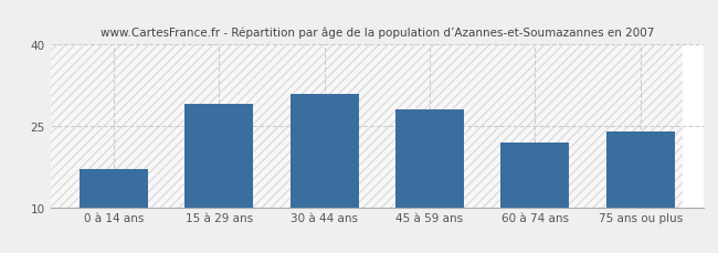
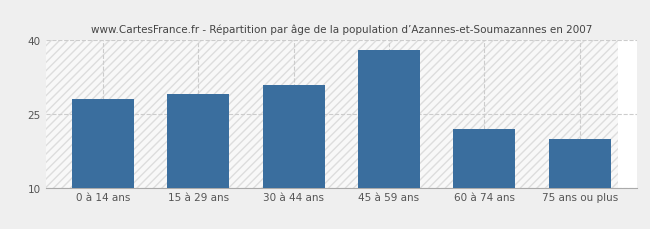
0 à 14 ans: 17 -> 28
45 à 59 ans: 28 -> 38
75 ans ou plus: 24 -> 20
